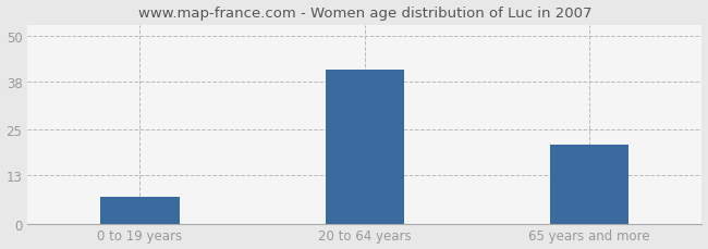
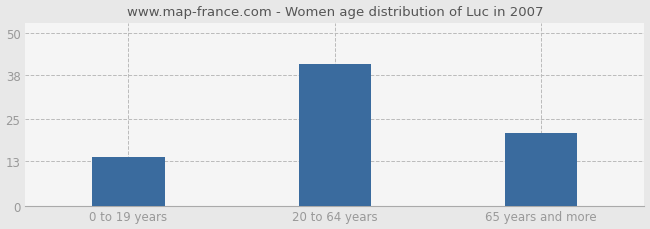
0 to 19 years: 7 -> 14
